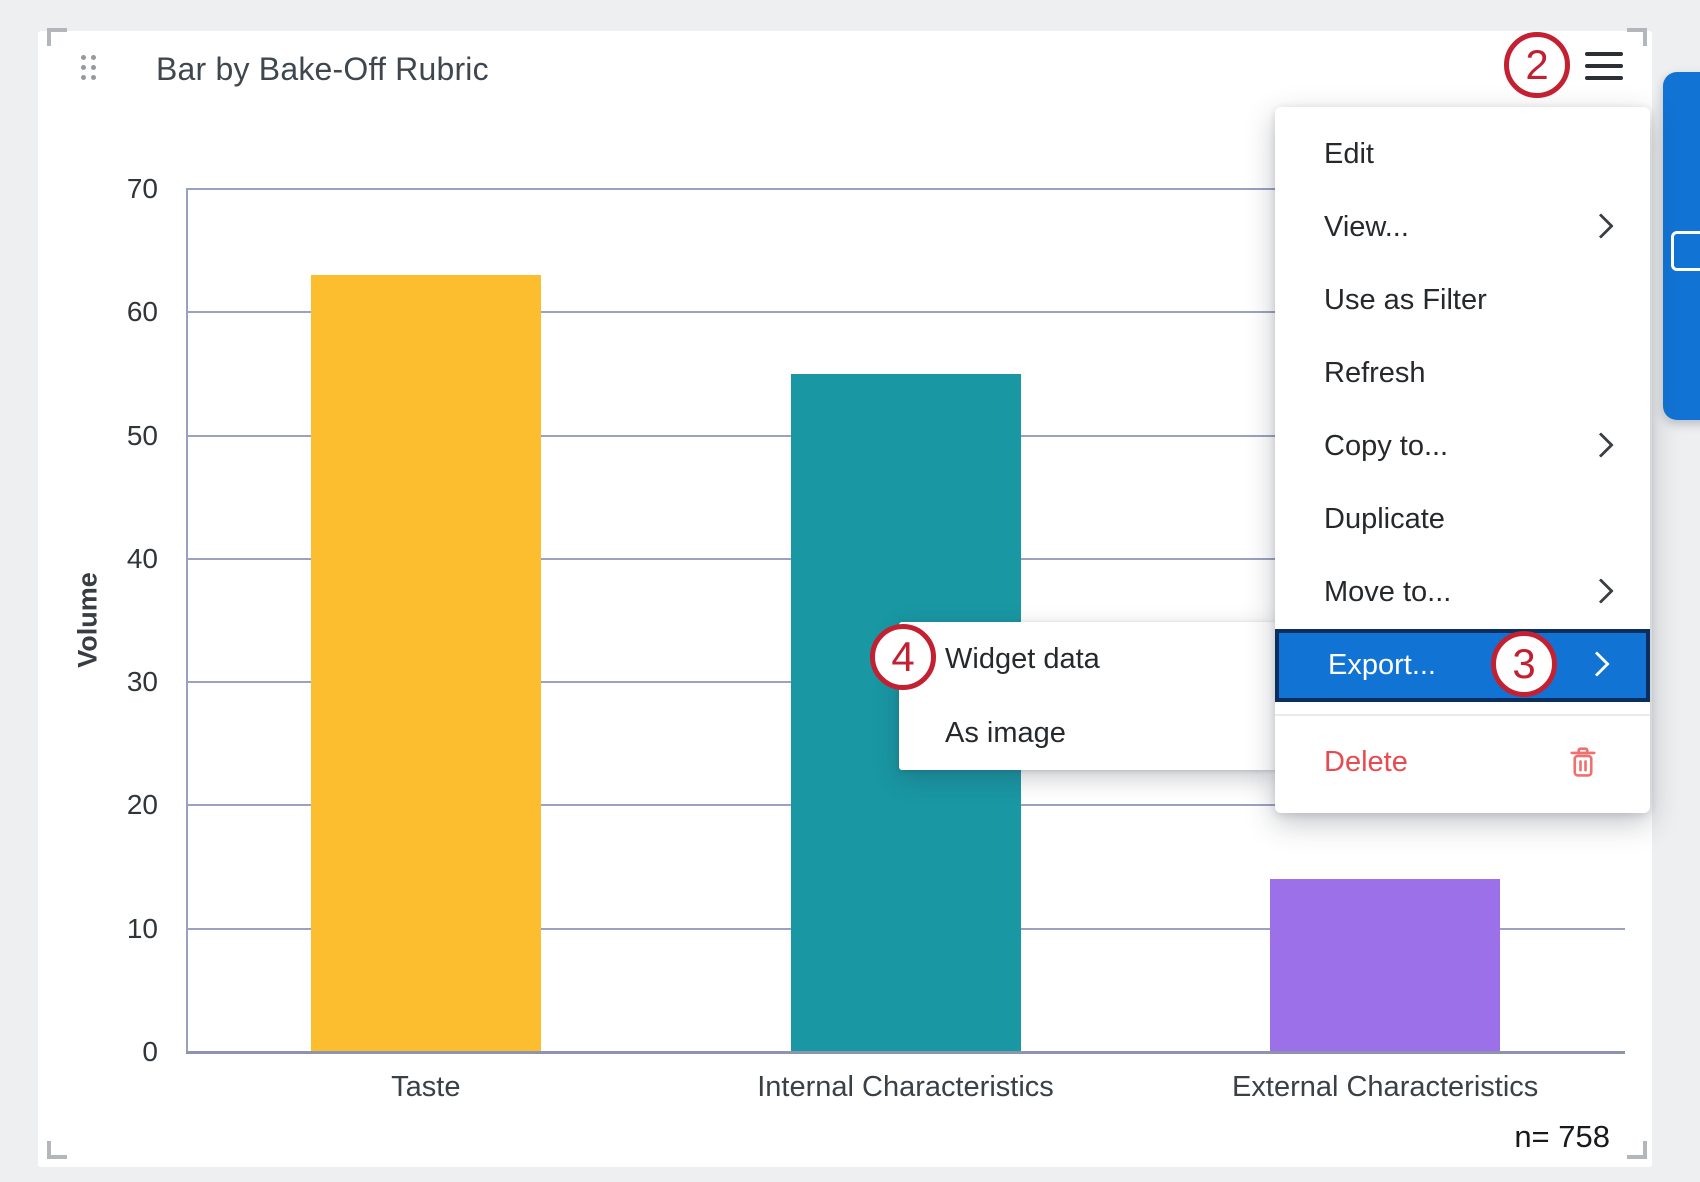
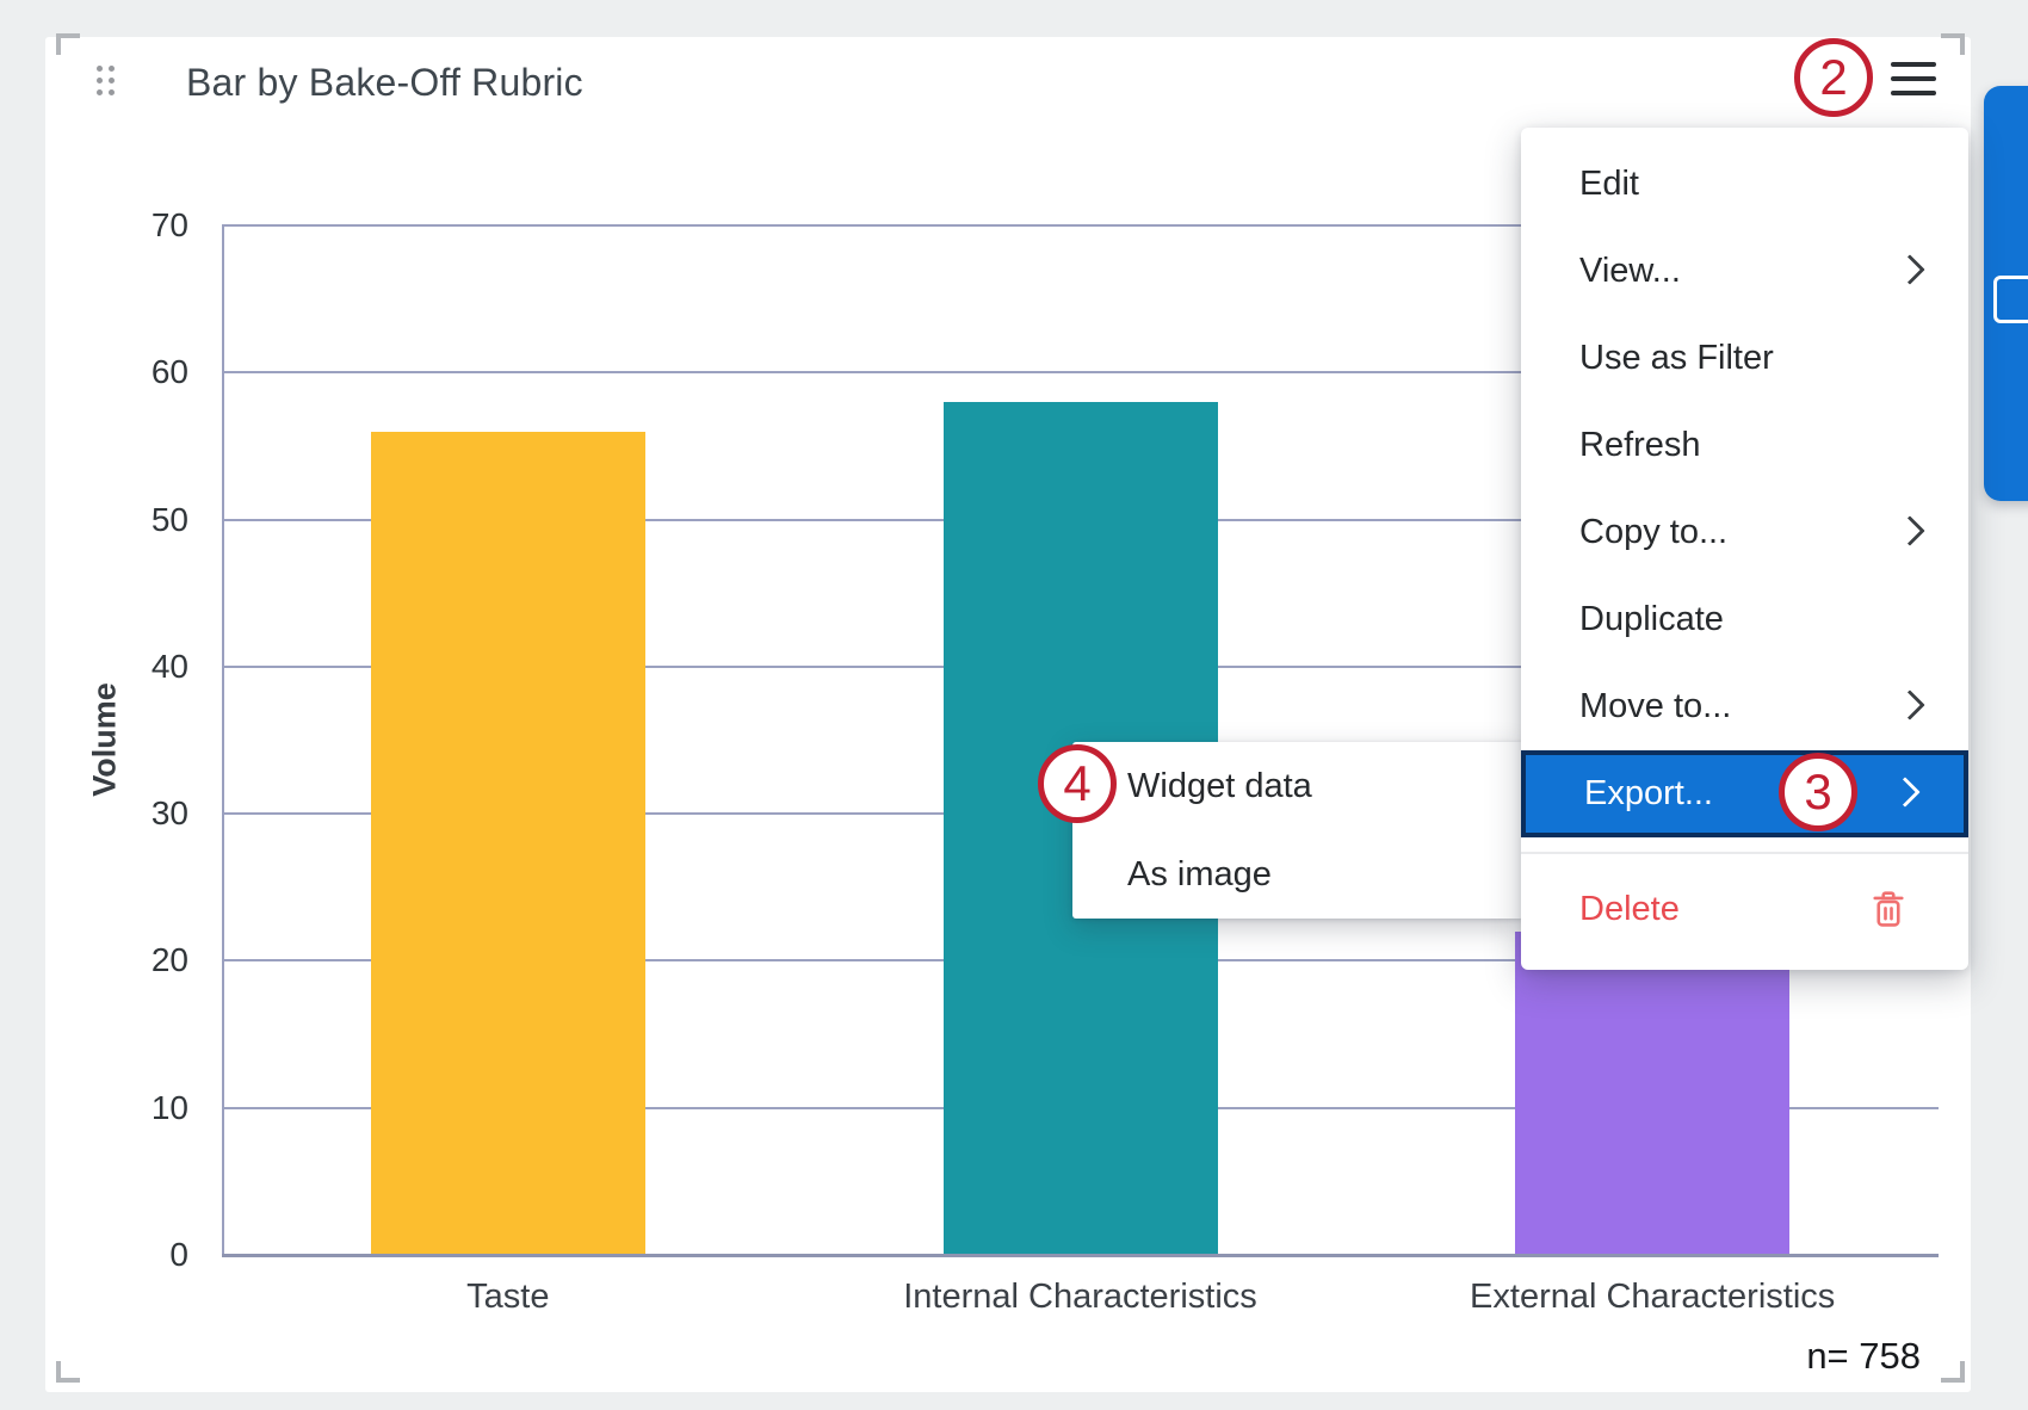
Taste: 63 -> 56
Internal Characteristics: 55 -> 58
External Characteristics: 14 -> 22
